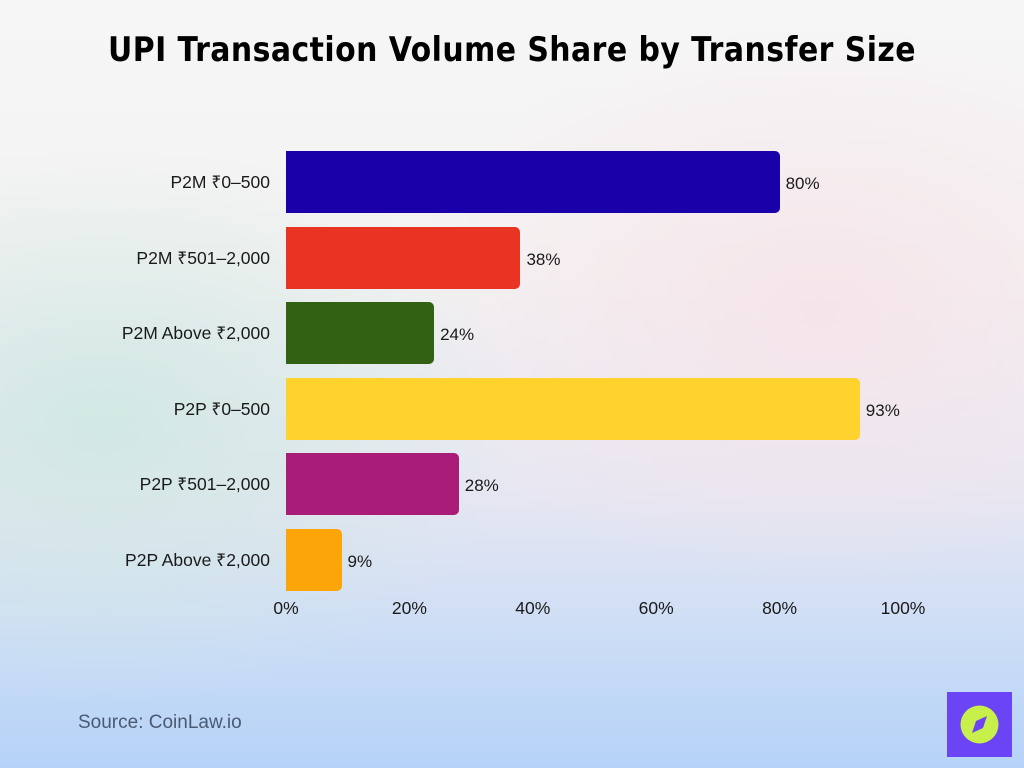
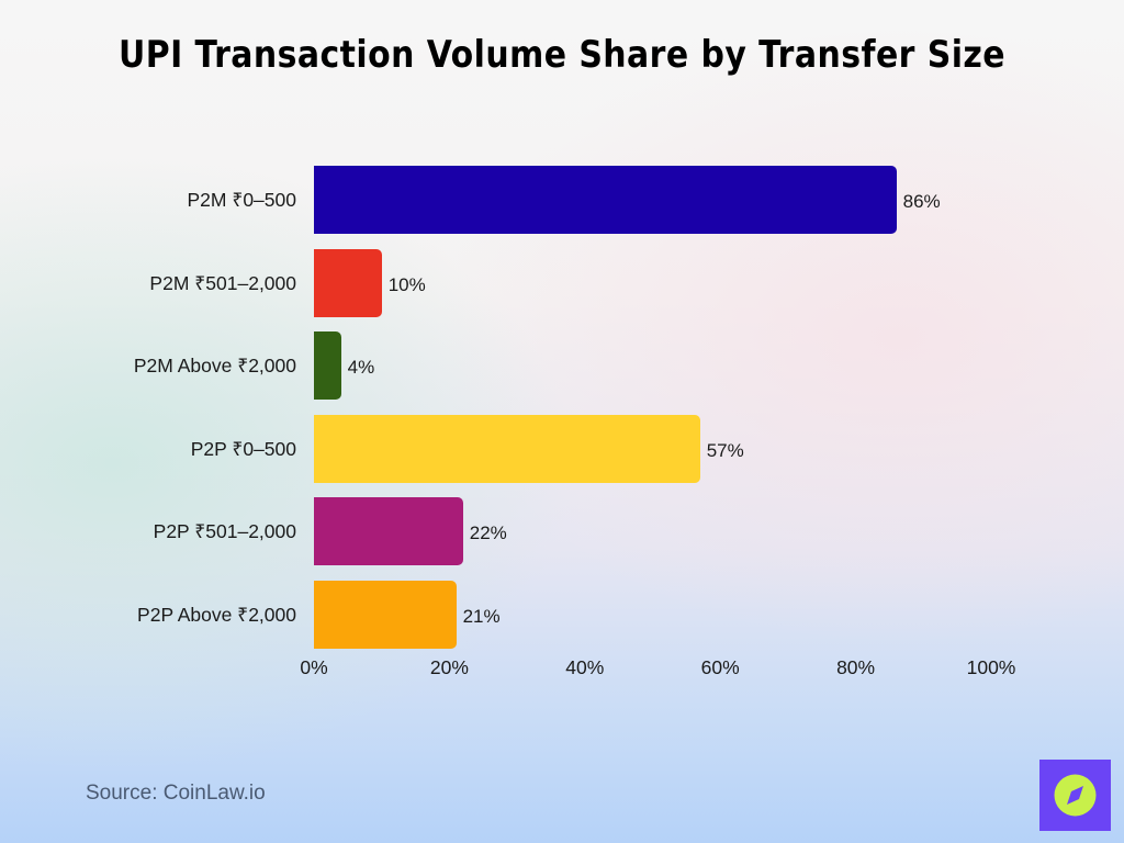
P2M ₹0–500: 80% -> 86%
P2M ₹501–2,000: 38% -> 10%
P2M Above ₹2,000: 24% -> 4%
P2P ₹0–500: 93% -> 57%
P2P ₹501–2,000: 28% -> 22%
P2P Above ₹2,000: 9% -> 21%
